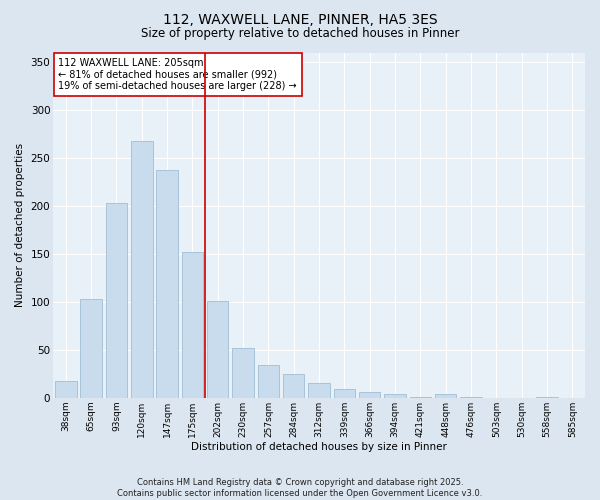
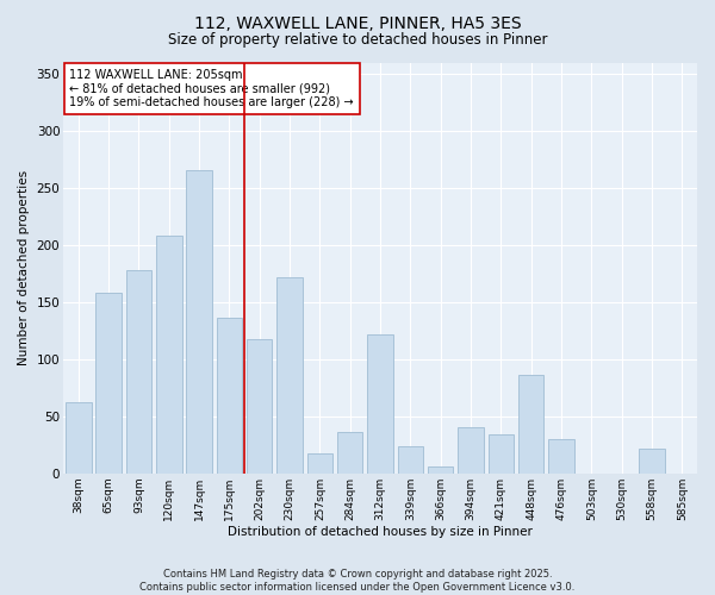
38sqm: 17 -> 62
65sqm: 103 -> 158
93sqm: 203 -> 178
120sqm: 268 -> 208
147sqm: 238 -> 266
175sqm: 152 -> 136
202sqm: 101 -> 118
230sqm: 52 -> 172
257sqm: 34 -> 18
284sqm: 25 -> 36
312sqm: 15 -> 122
339sqm: 9 -> 24
394sqm: 4 -> 40
421sqm: 1 -> 34
448sqm: 4 -> 86
476sqm: 1 -> 30
558sqm: 1 -> 22
